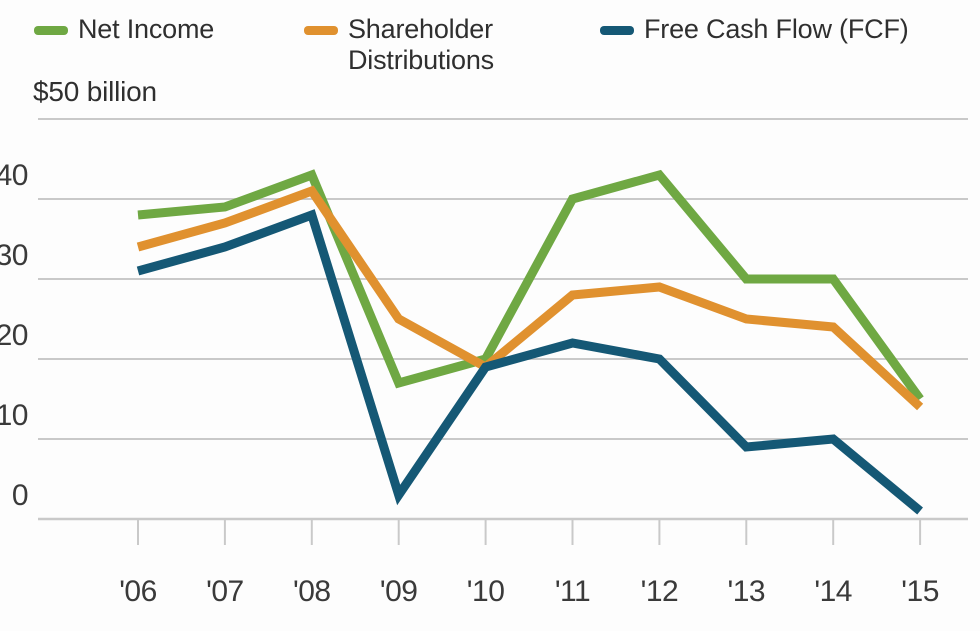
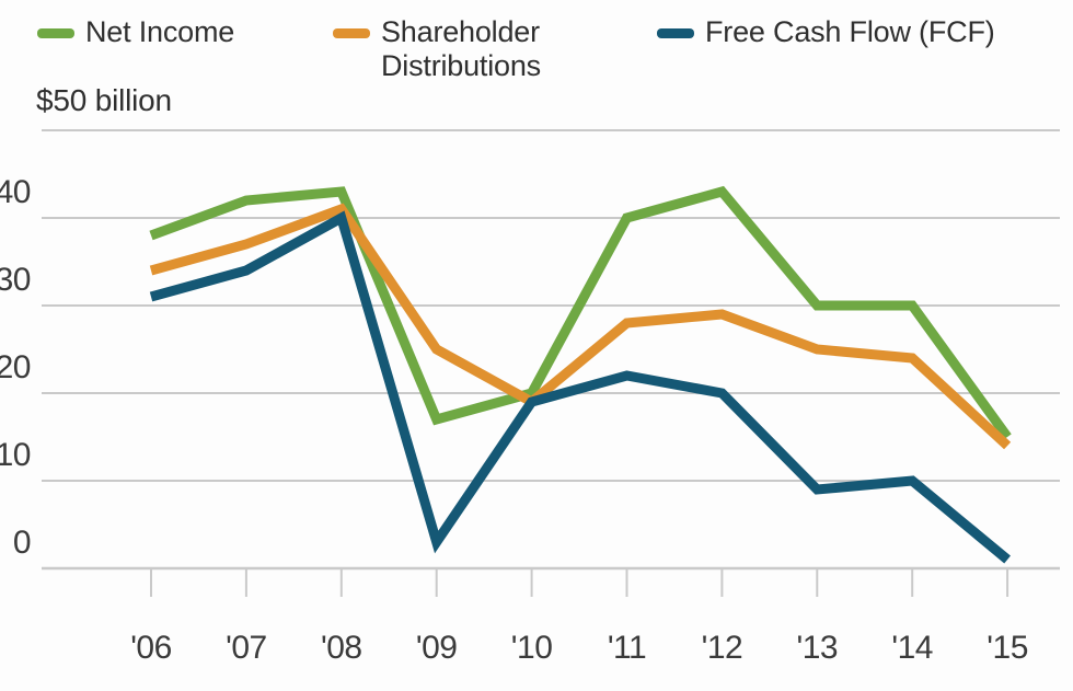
Net Income/'07: 39 -> 42
Free Cash Flow (FCF)/'08: 38 -> 40
